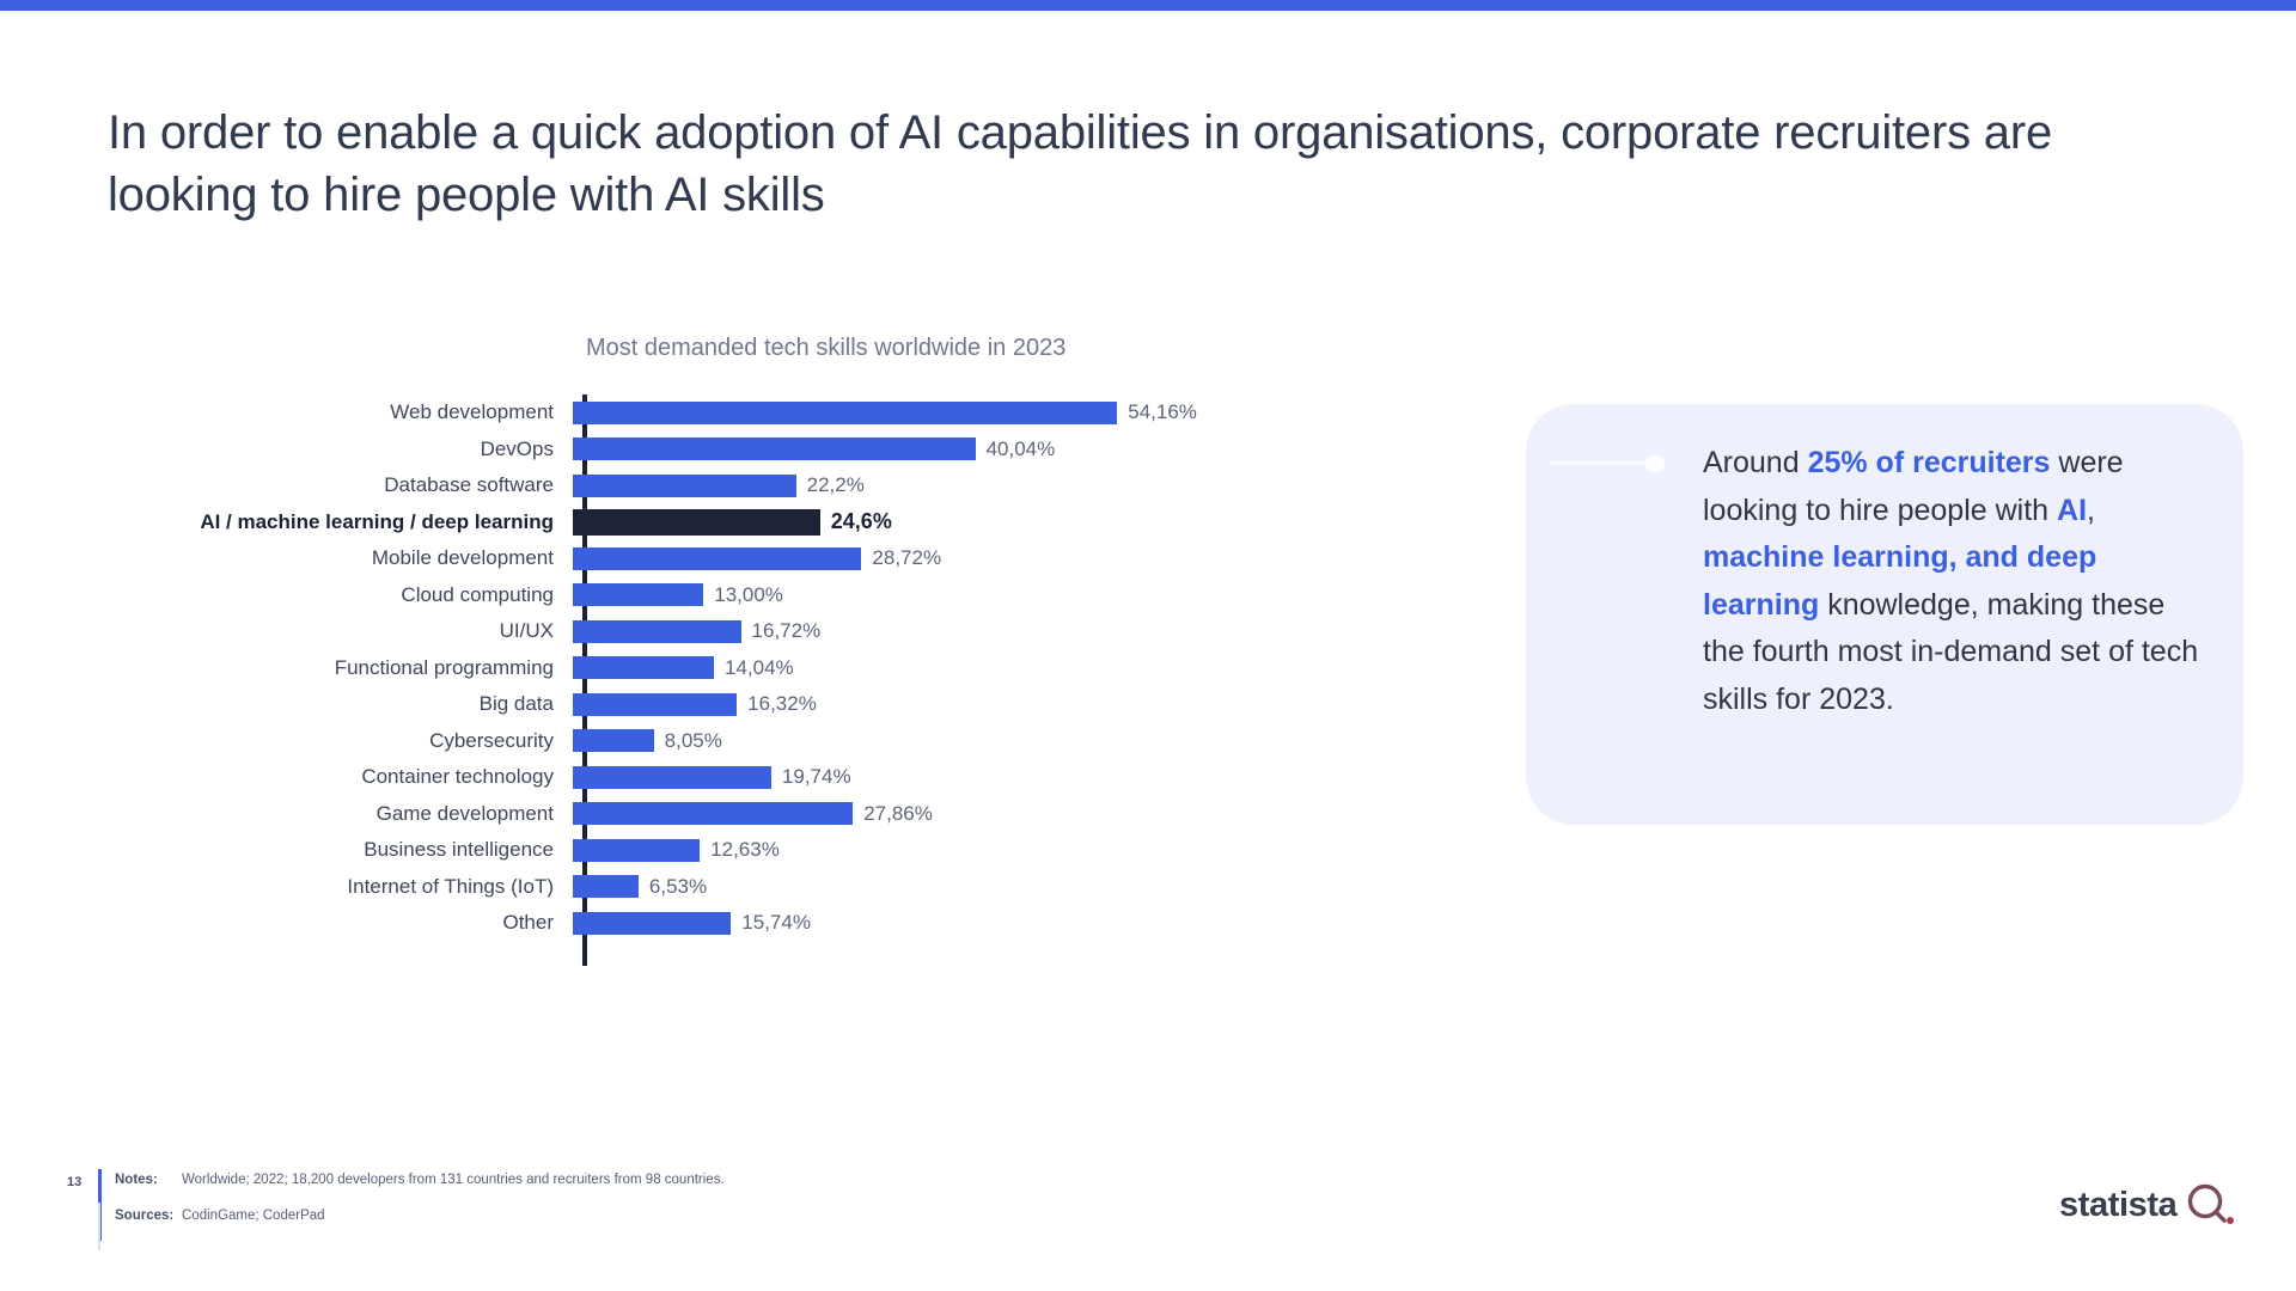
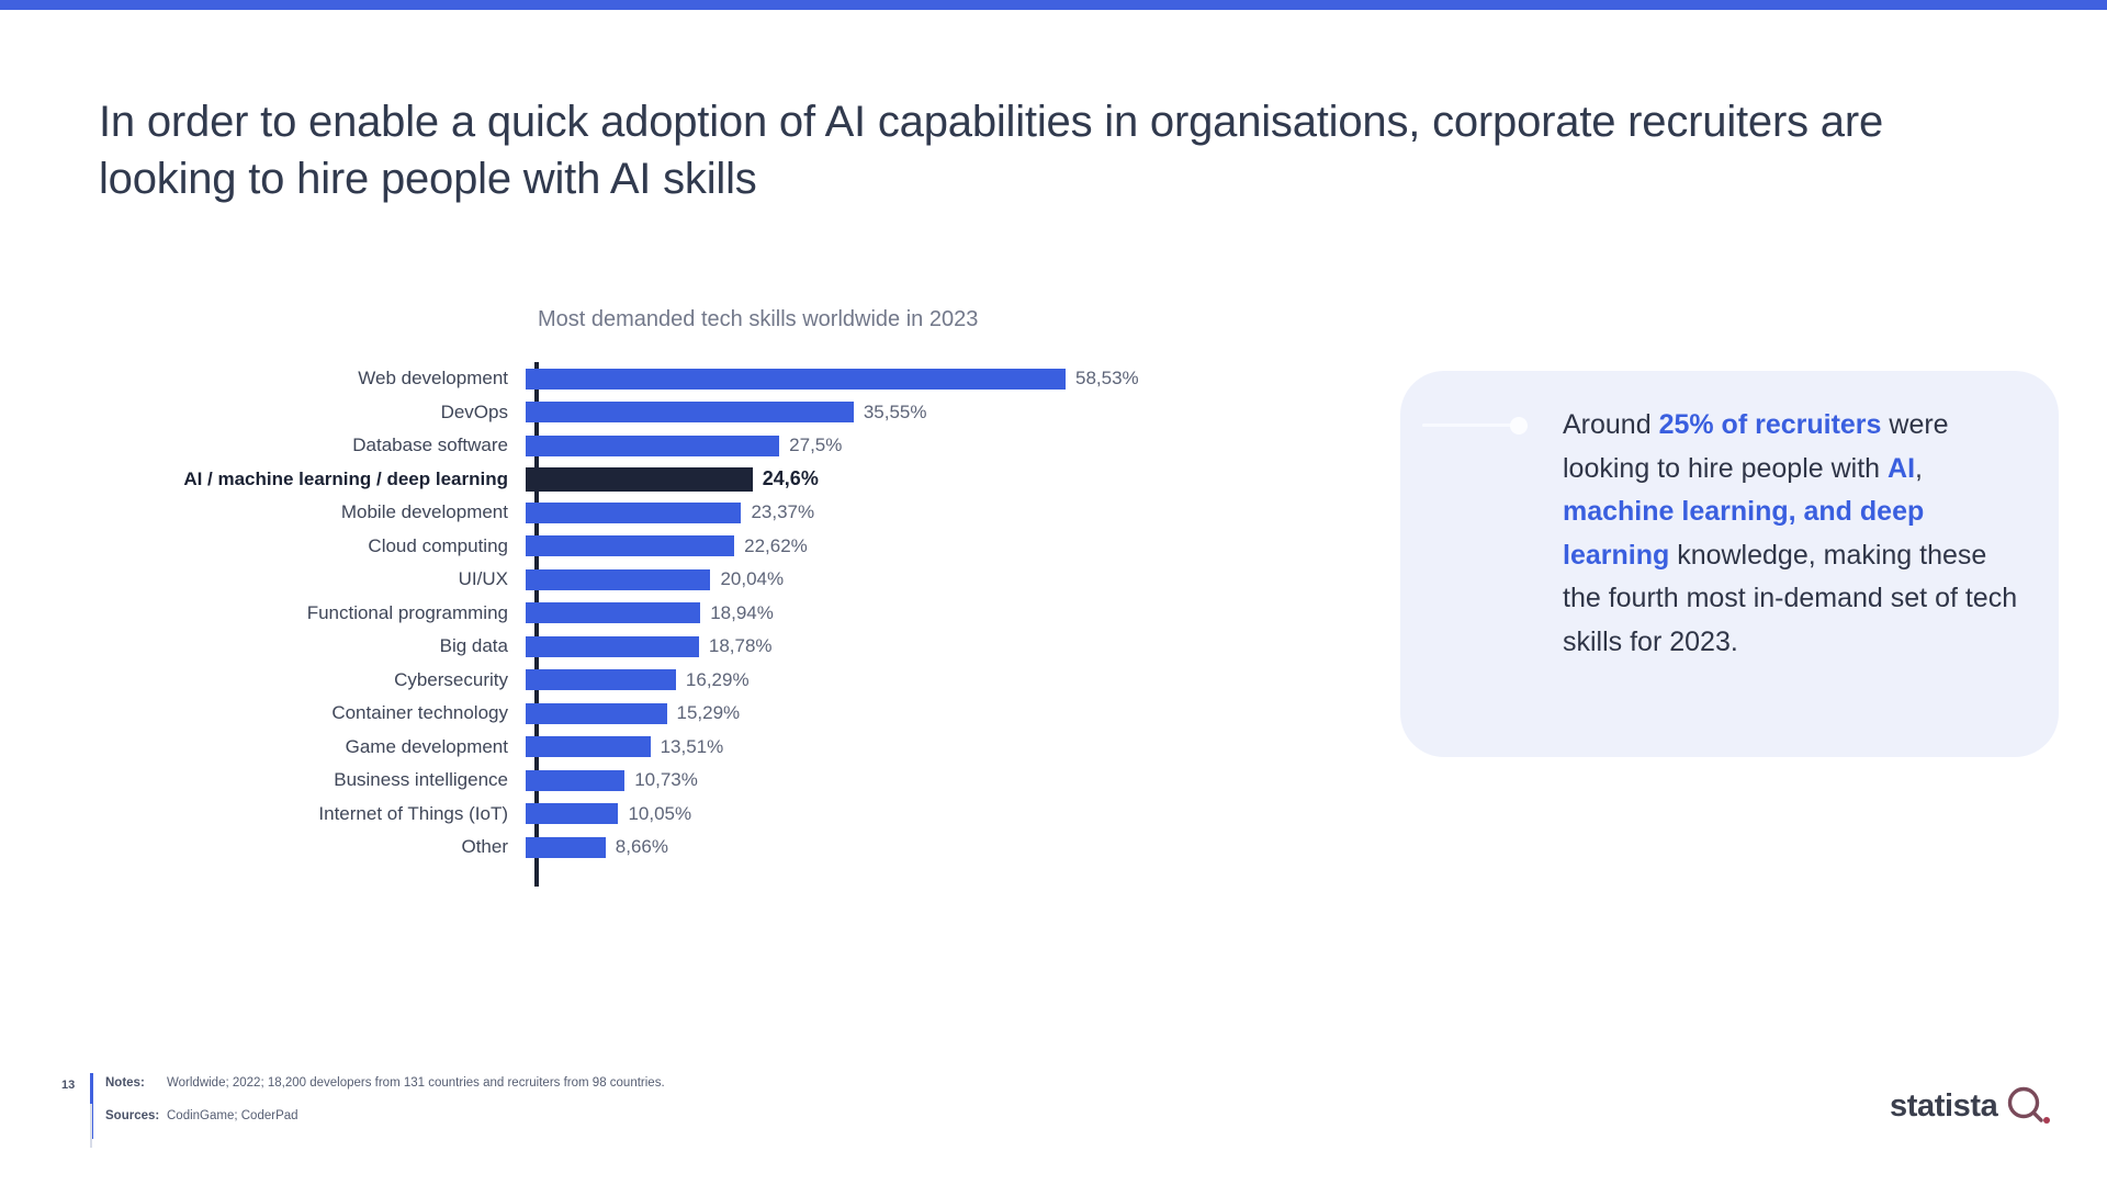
Web development: 54,16% -> 58,53%
DevOps: 40,04% -> 35,55%
Database software: 22,2% -> 27,5%
Mobile development: 28,72% -> 23,37%
Cloud computing: 13,00% -> 22,62%
UI/UX: 16,72% -> 20,04%
Functional programming: 14,04% -> 18,94%
Big data: 16,32% -> 18,78%
Cybersecurity: 8,05% -> 16,29%
Container technology: 19,74% -> 15,29%
Game development: 27,86% -> 13,51%
Business intelligence: 12,63% -> 10,73%
Internet of Things (IoT): 6,53% -> 10,05%
Other: 15,74% -> 8,66%
